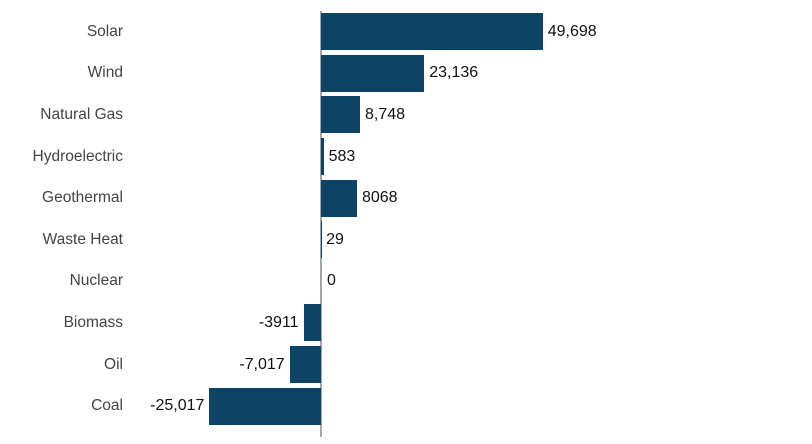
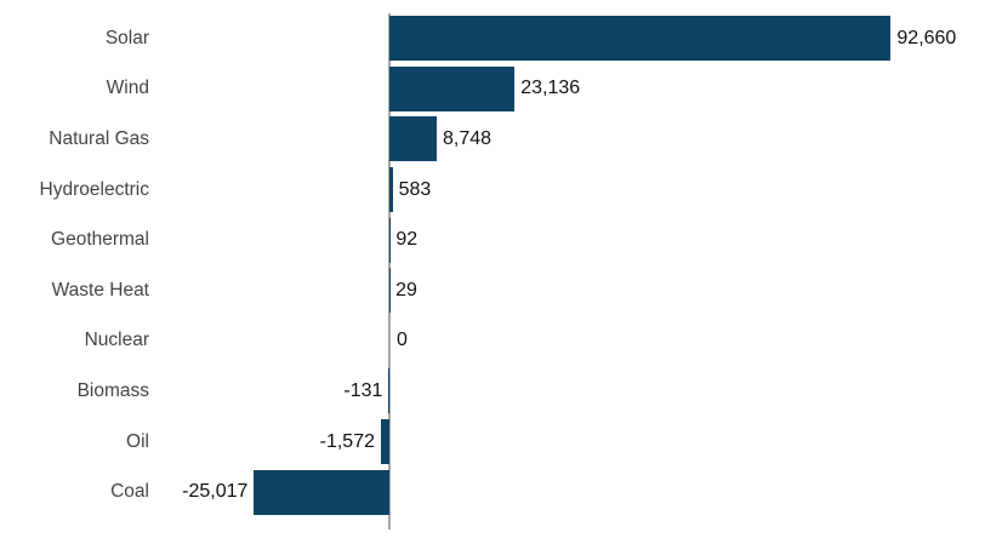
Solar: 49,698 -> 92,660
Geothermal: 8068 -> 92
Biomass: -3911 -> -131
Oil: -7,017 -> -1,572
